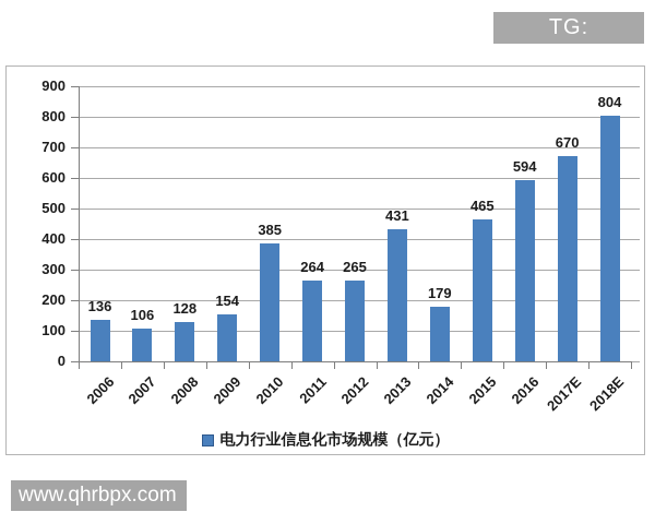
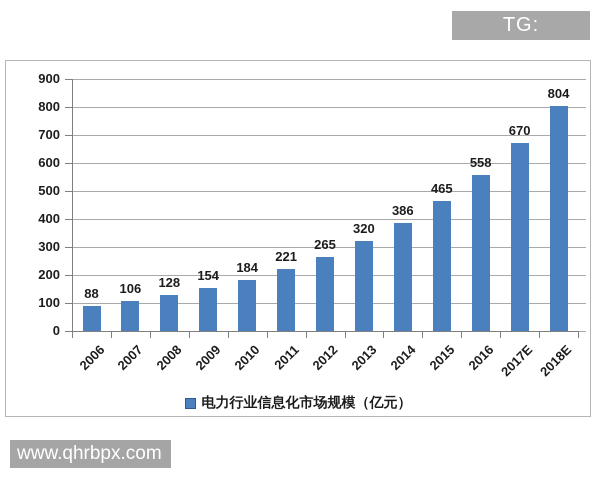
2006: 136 -> 88
2010: 385 -> 184
2011: 264 -> 221
2013: 431 -> 320
2014: 179 -> 386
2016: 594 -> 558
